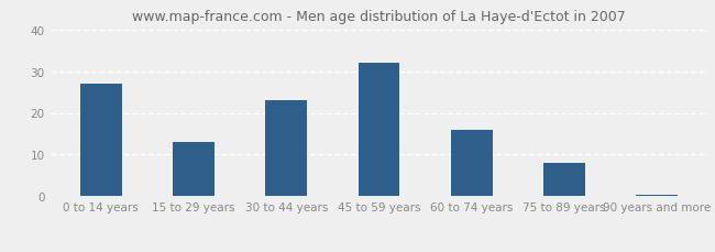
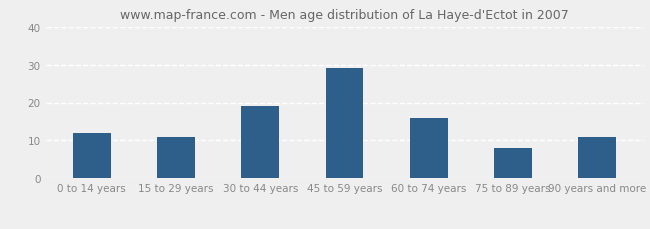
0 to 14 years: 27.0 -> 12.0
15 to 29 years: 13.0 -> 11.0
30 to 44 years: 23.0 -> 19.0
45 to 59 years: 32.0 -> 29.0
90 years and more: 0.5 -> 11.0
